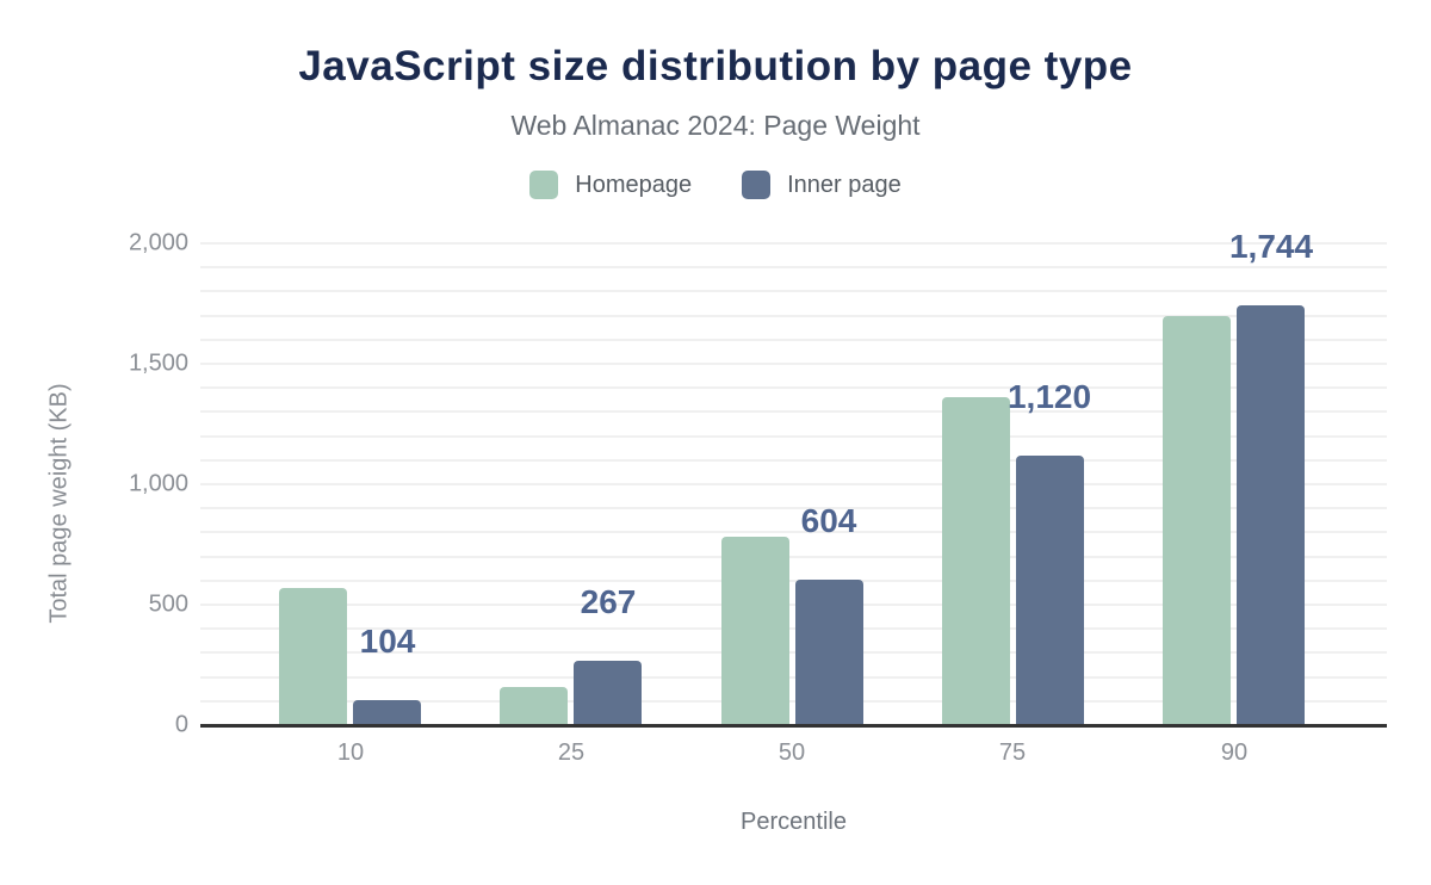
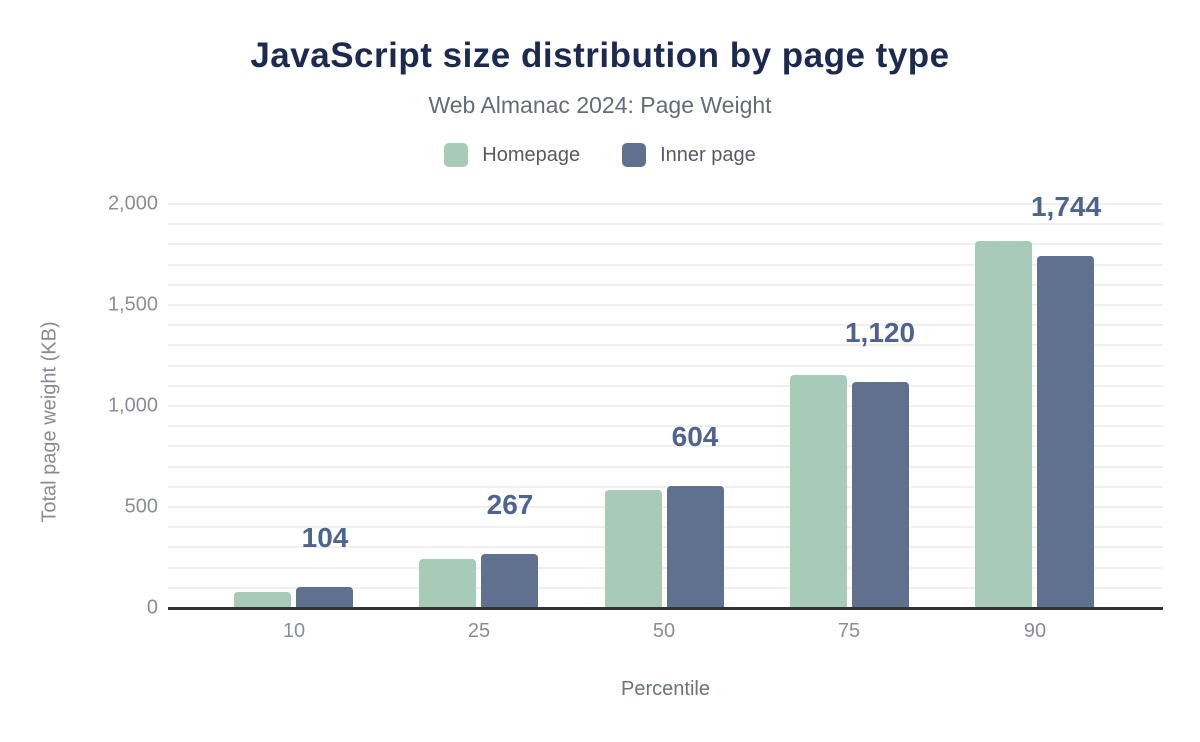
Homepage/10: 570 -> 80
Homepage/25: 160 -> 240
Homepage/50: 780 -> 580
Homepage/75: 1360 -> 1160
Homepage/90: 1700 -> 1820
